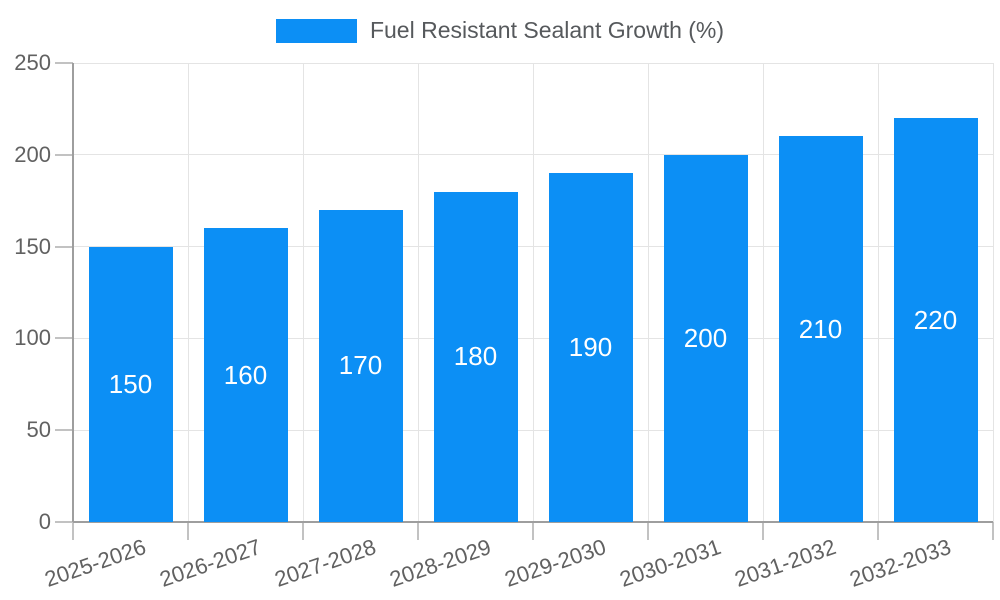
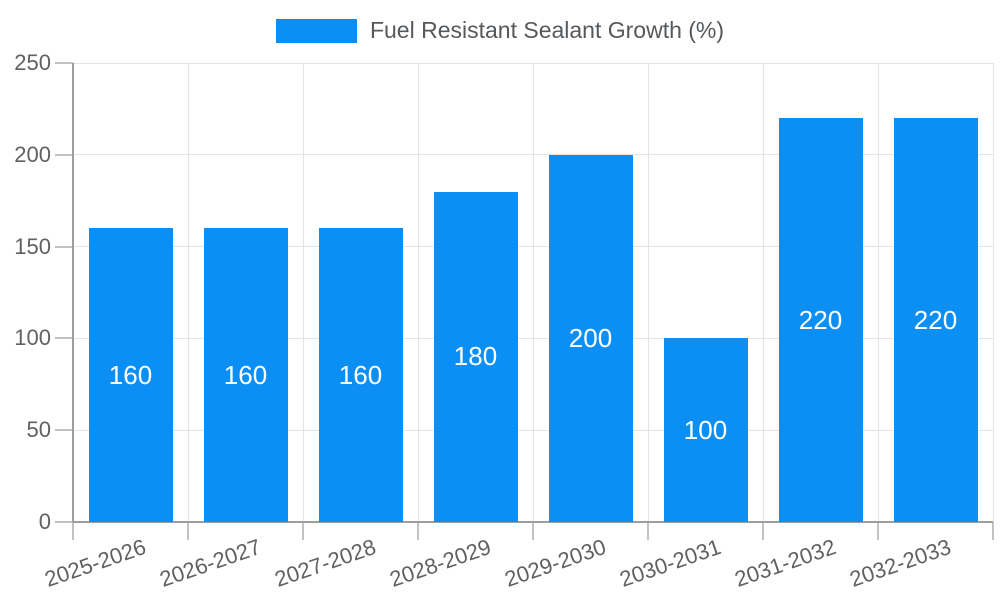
2025-2026: 150 -> 160
2027-2028: 170 -> 160
2029-2030: 190 -> 200
2030-2031: 200 -> 100
2031-2032: 210 -> 220
